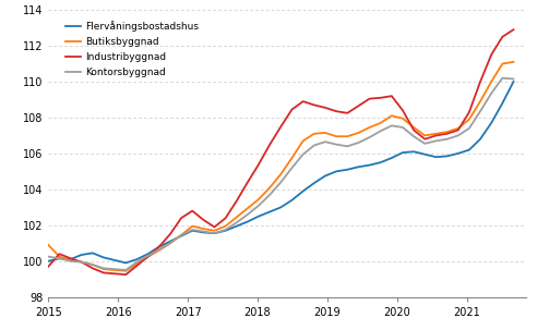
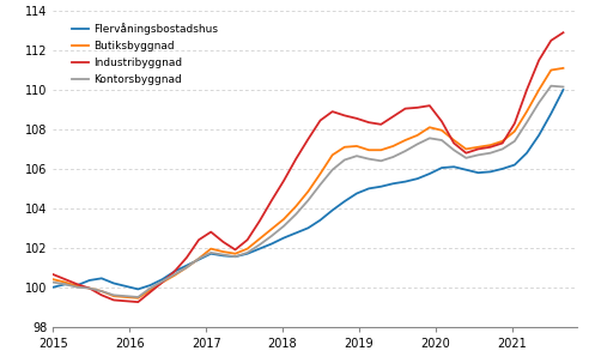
Butiksbyggnad/2015: 100.9 -> 100.4
Industribyggnad/2015: 99.7 -> 100.7
